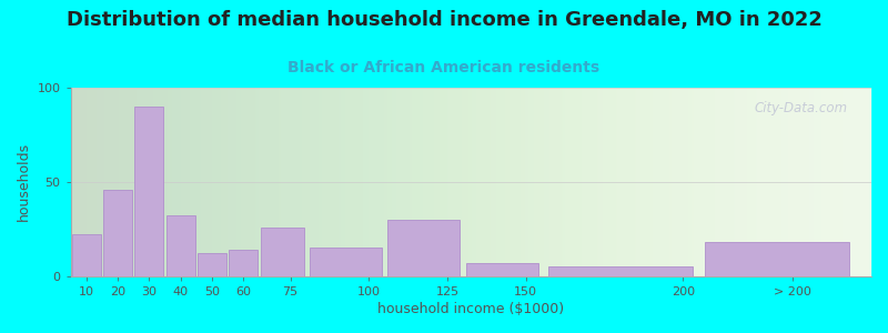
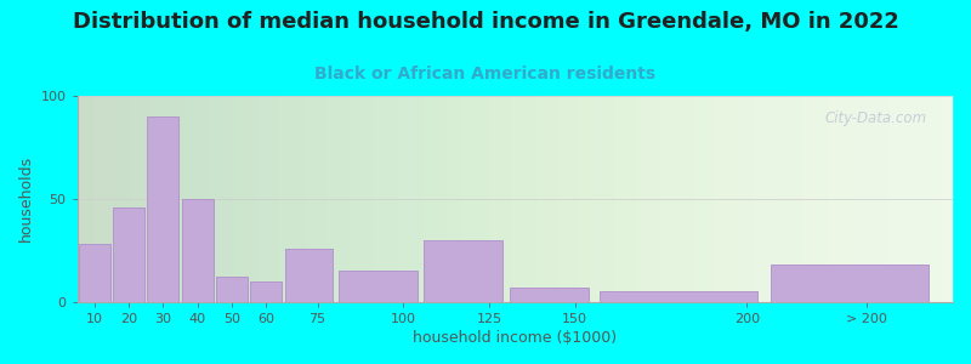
10: 22 -> 28
40: 32 -> 50
60: 14 -> 10
